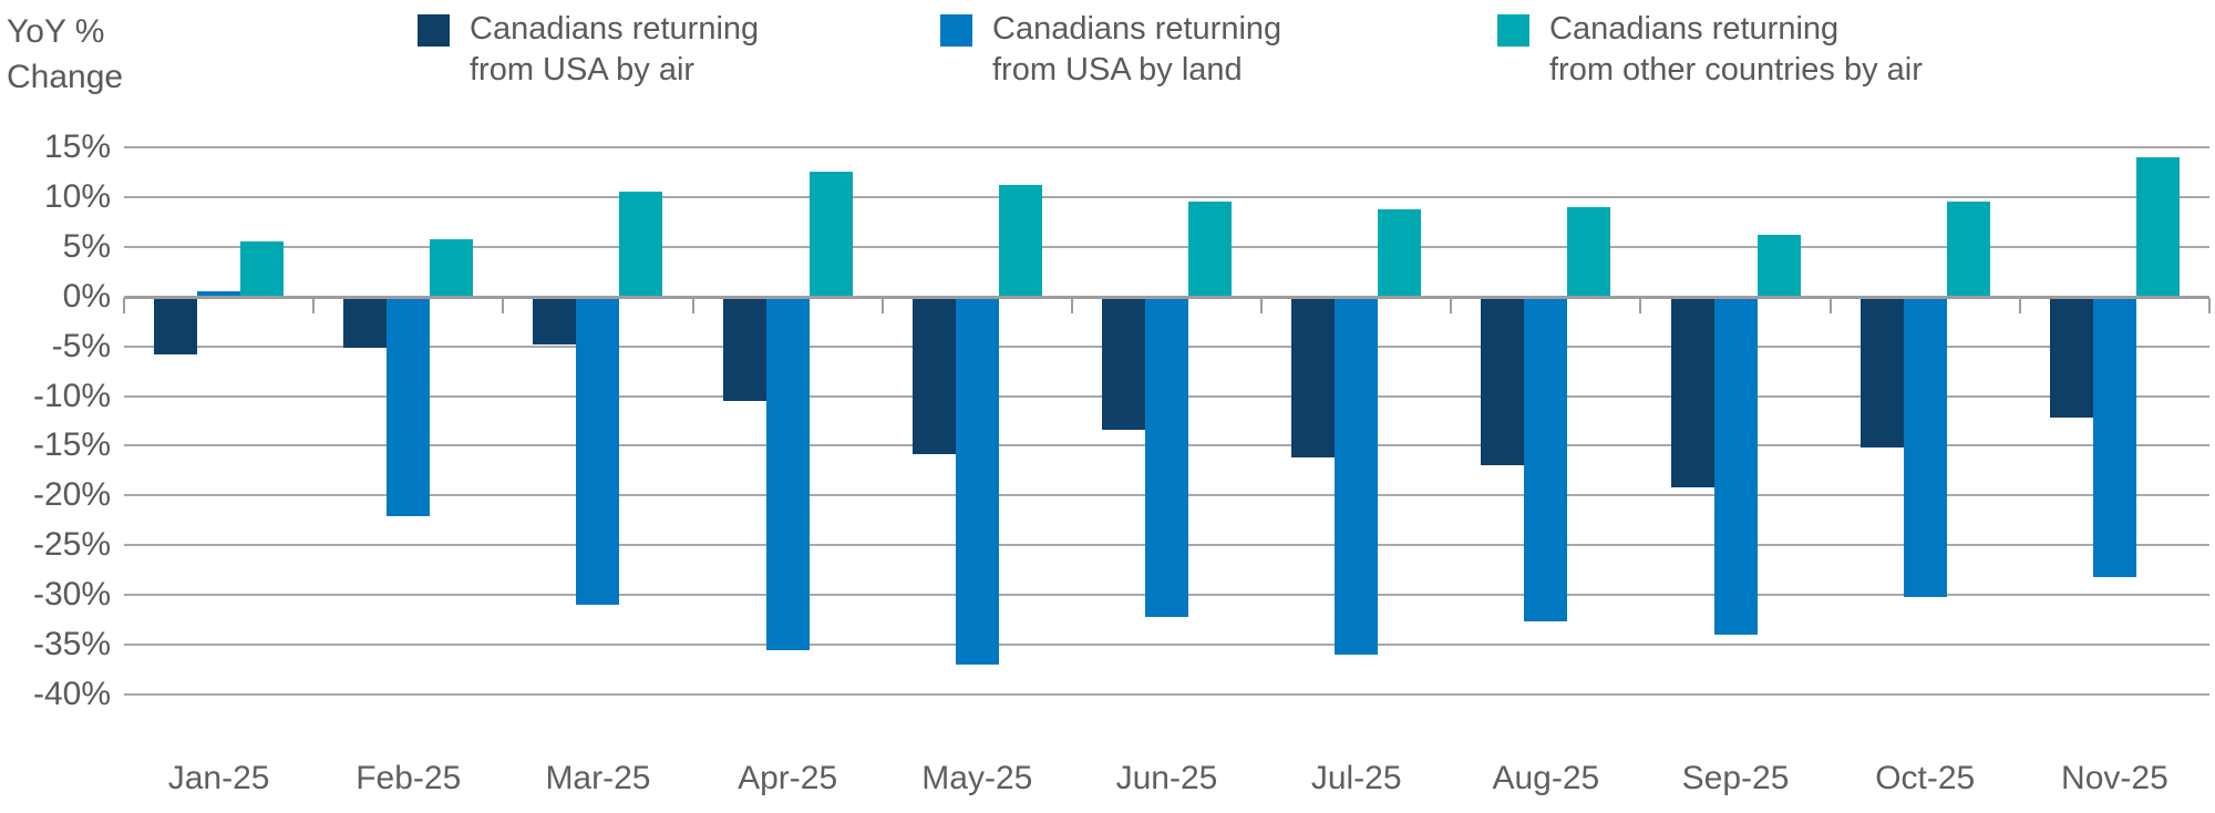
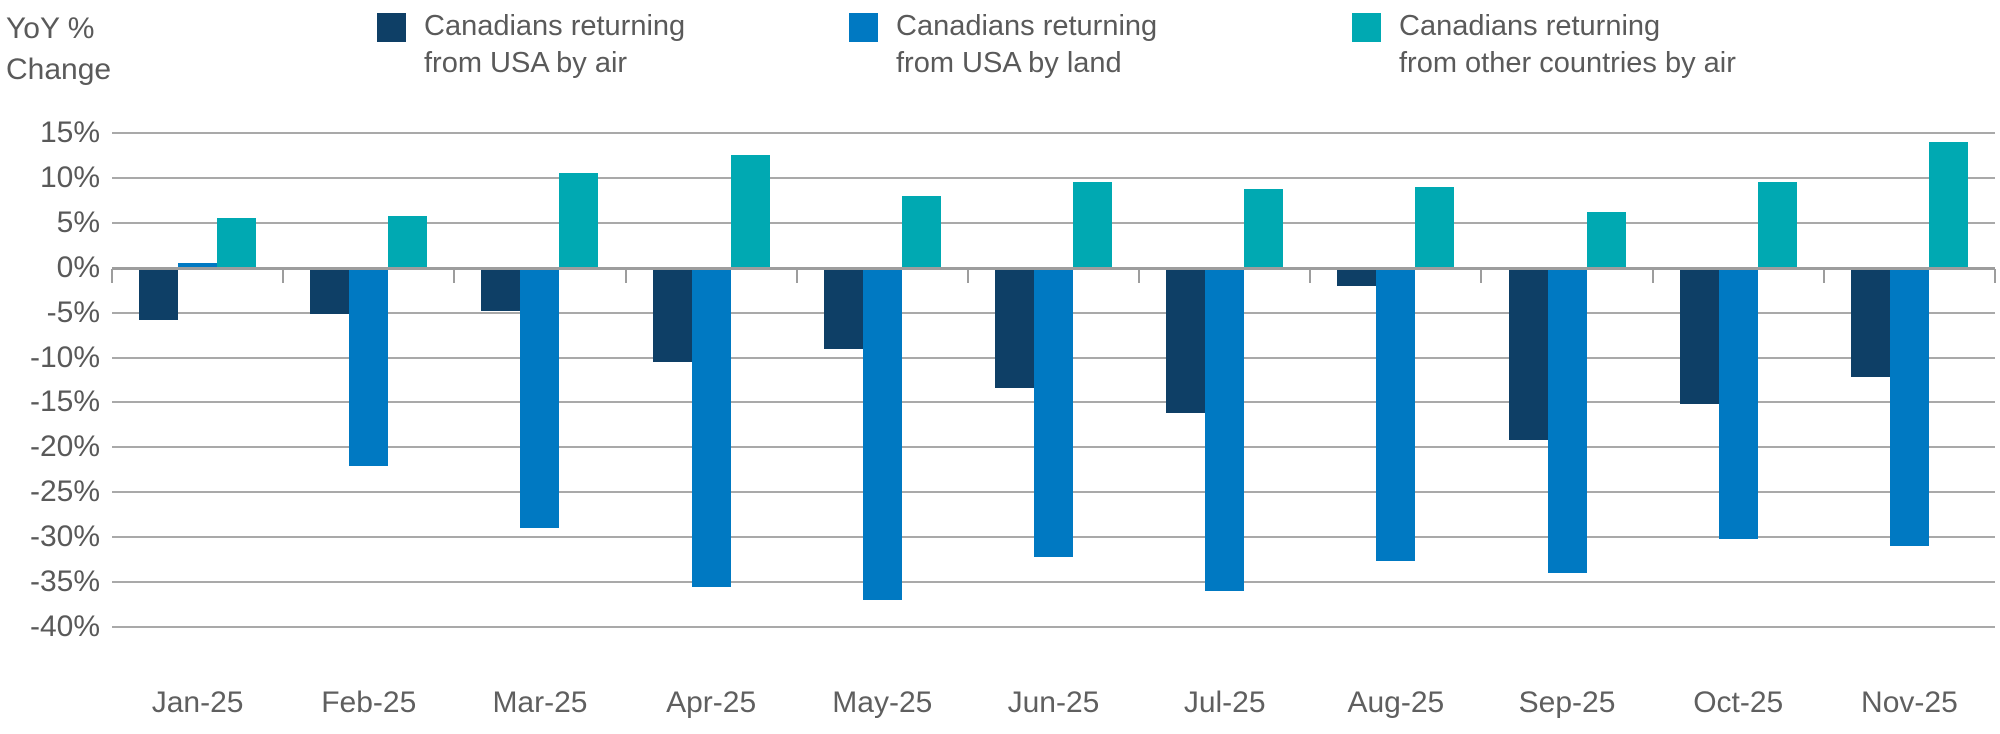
Canadians returning from USA by land/Mar-25: -31% -> -29%
Canadians returning from USA by air/May-25: -16% -> -9%
Canadians returning from other countries by air/May-25: 11% -> 8%
Canadians returning from USA by air/Aug-25: -17% -> -2%
Canadians returning from USA by land/Nov-25: -28% -> -31%
